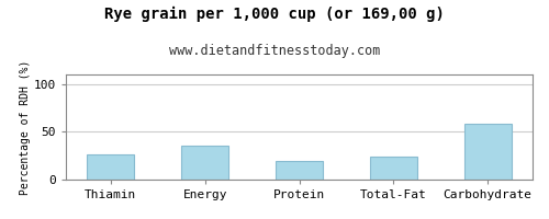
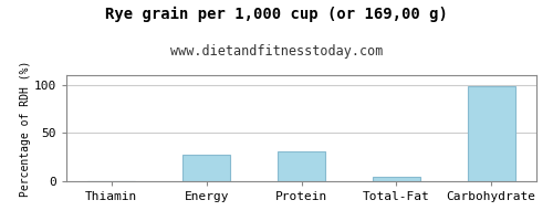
Thiamin: 26 -> 0
Energy: 36 -> 28
Protein: 20 -> 31
Total-Fat: 24 -> 5
Carbohydrate: 58 -> 99
